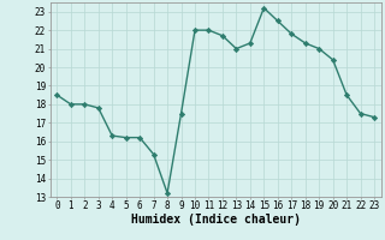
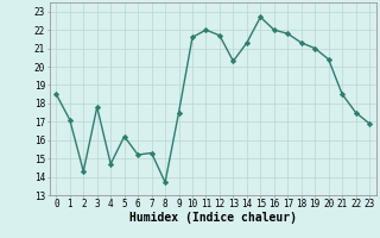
1: 18.0 -> 17.1
2: 18.0 -> 14.3
4: 16.3 -> 14.7
6: 16.2 -> 15.2
8: 13.2 -> 13.7
10: 22.0 -> 21.6
13: 21.0 -> 20.3
15: 23.2 -> 22.7
16: 22.5 -> 22.0
23: 17.3 -> 16.9
